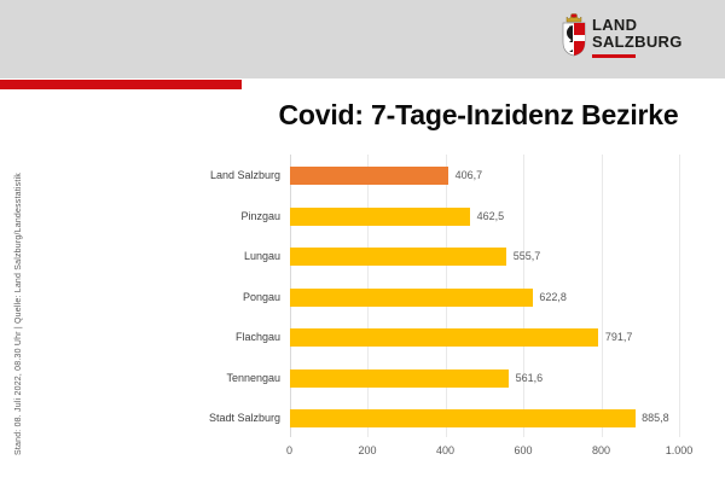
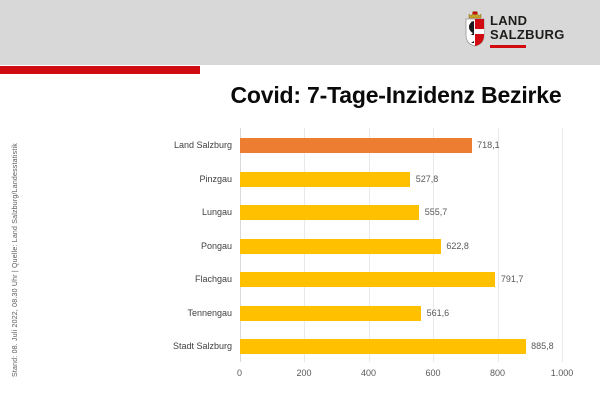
Land Salzburg: 406,7 -> 718,1
Pinzgau: 462,5 -> 527,8
